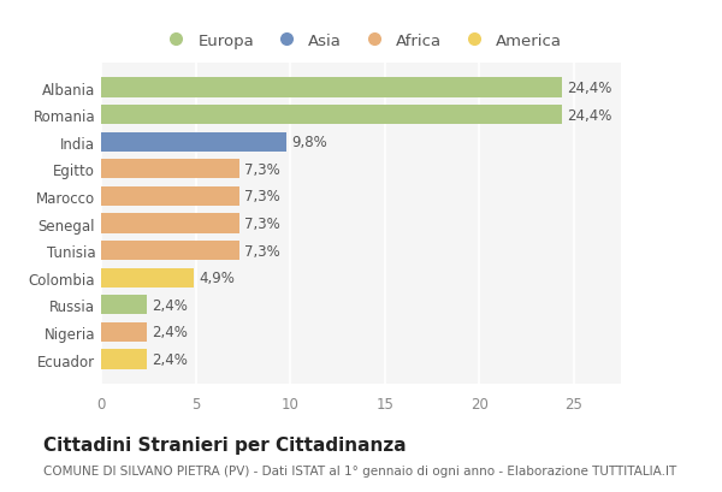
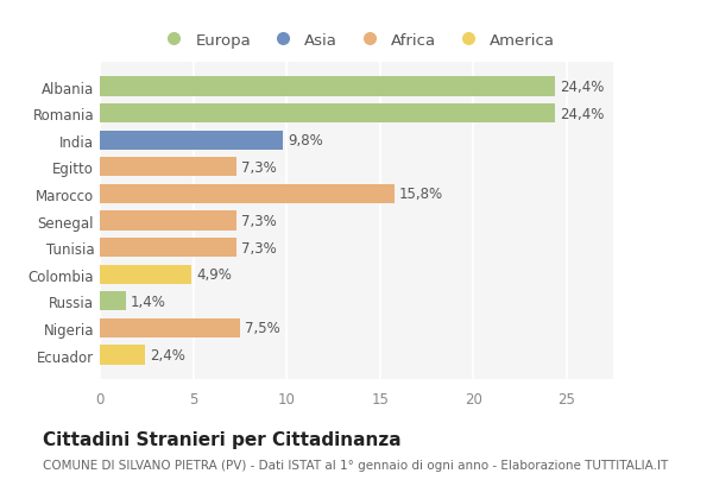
Marocco: 7,3% -> 15,8%
Russia: 2,4% -> 1,4%
Nigeria: 2,4% -> 7,5%
